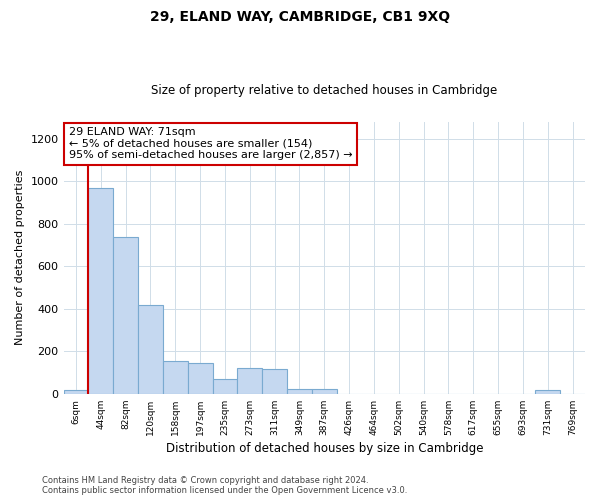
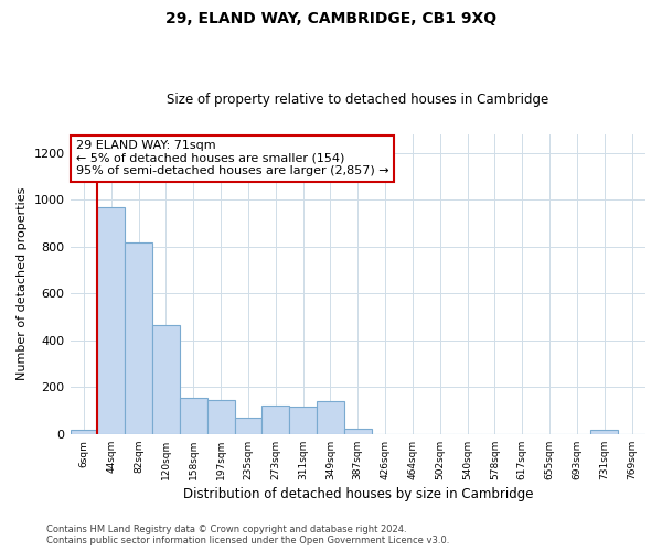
82sqm: 740 -> 820
120sqm: 420 -> 465
349sqm: 25 -> 140
